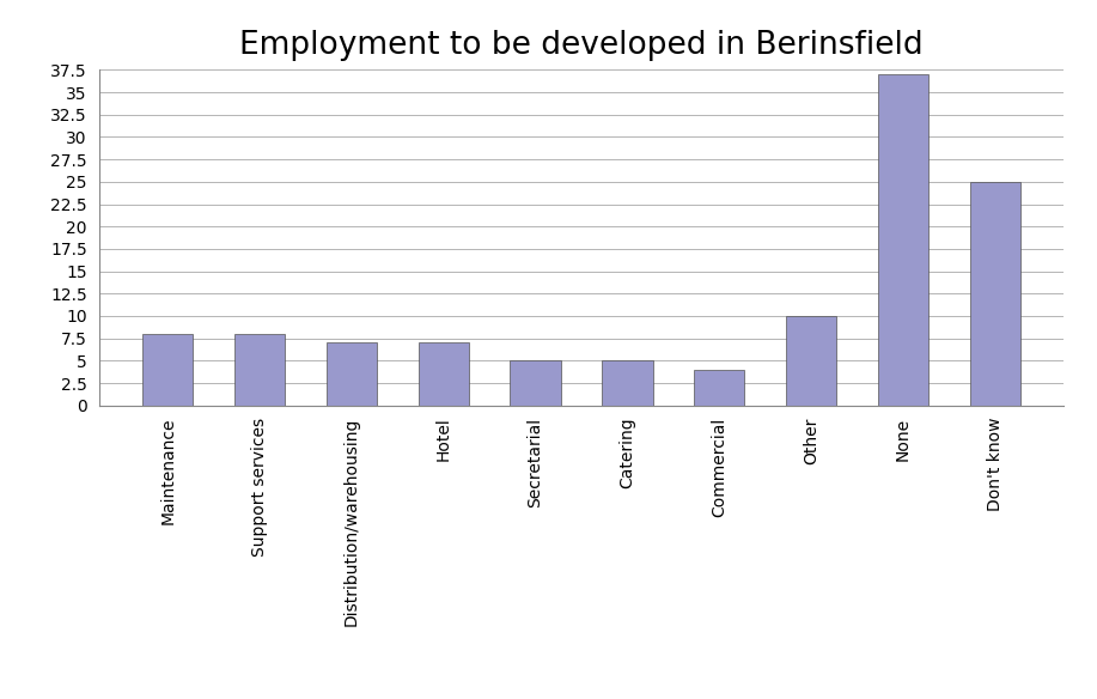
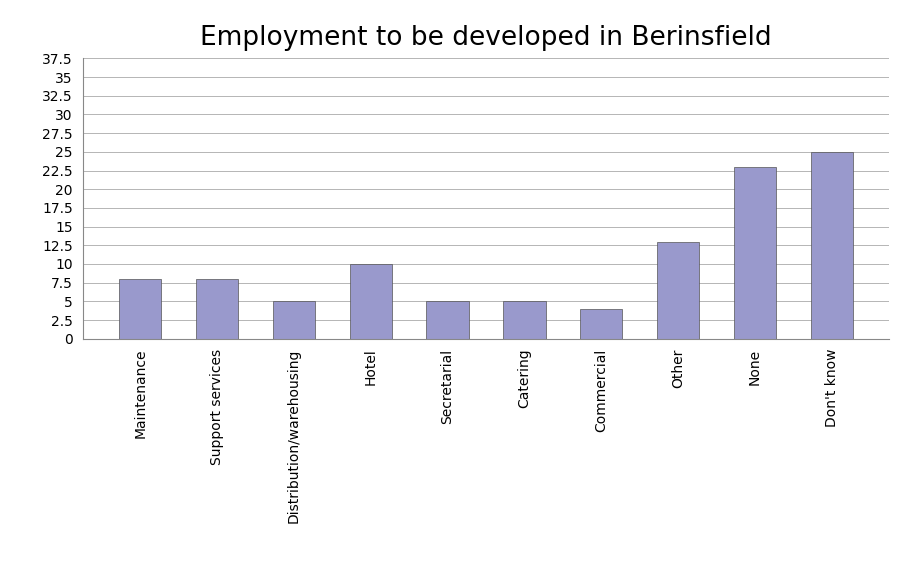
Distribution/warehousing: 7 -> 5
Hotel: 7 -> 10
Other: 10 -> 13
None: 37 -> 23
